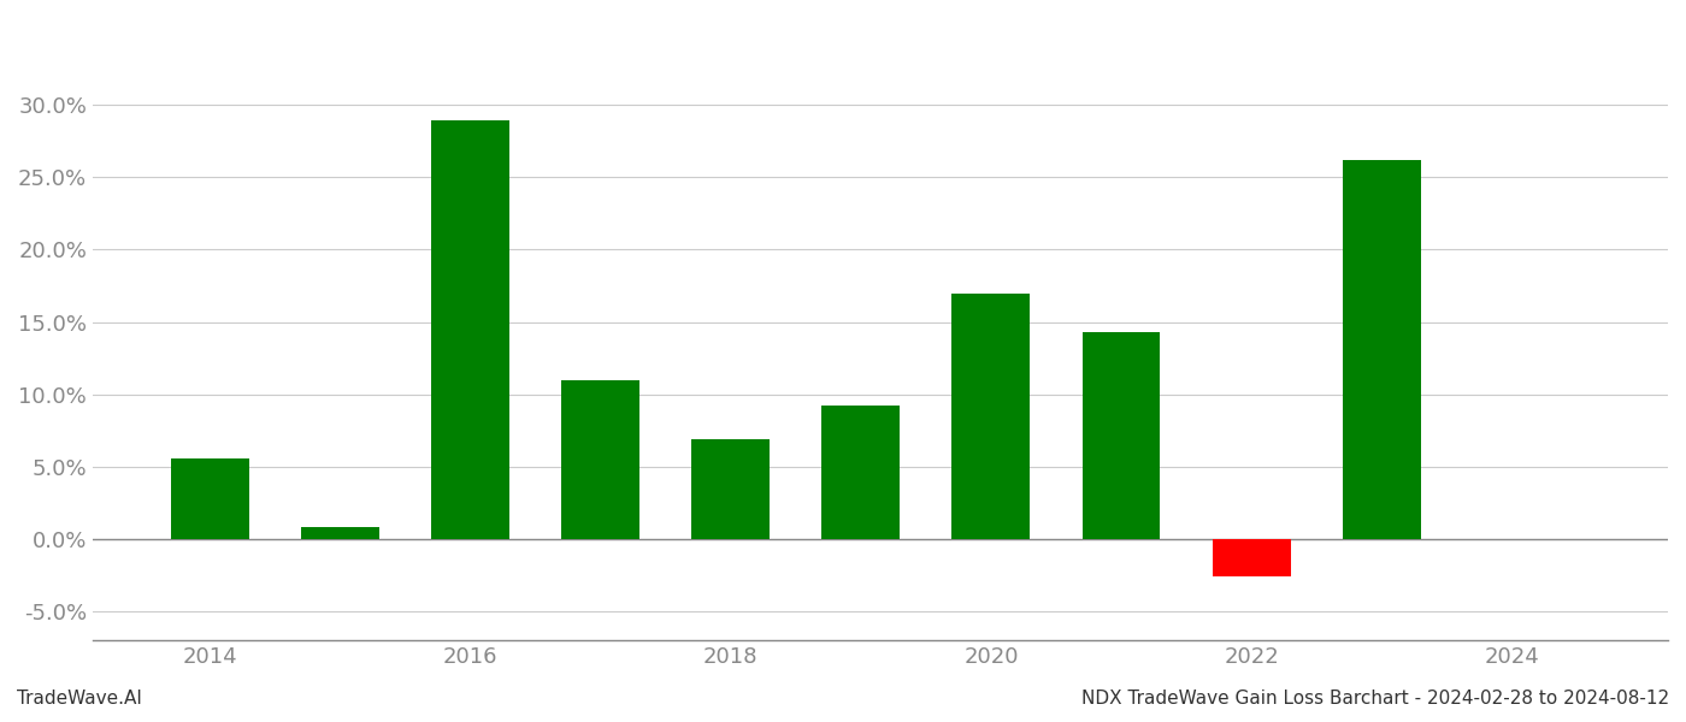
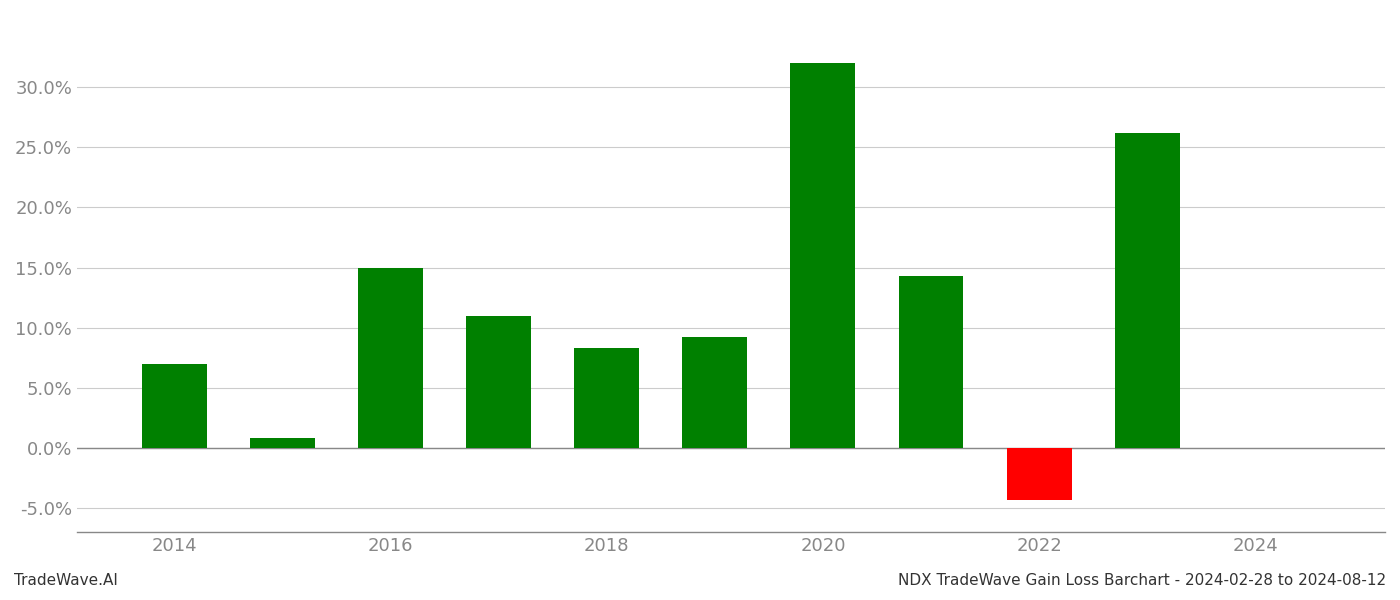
2014: 5.6% -> 7.0%
2016: 28.9% -> 15.0%
2018: 6.9% -> 8.3%
2020: 17.0% -> 32.0%
2022: -2.6% -> -4.3%
